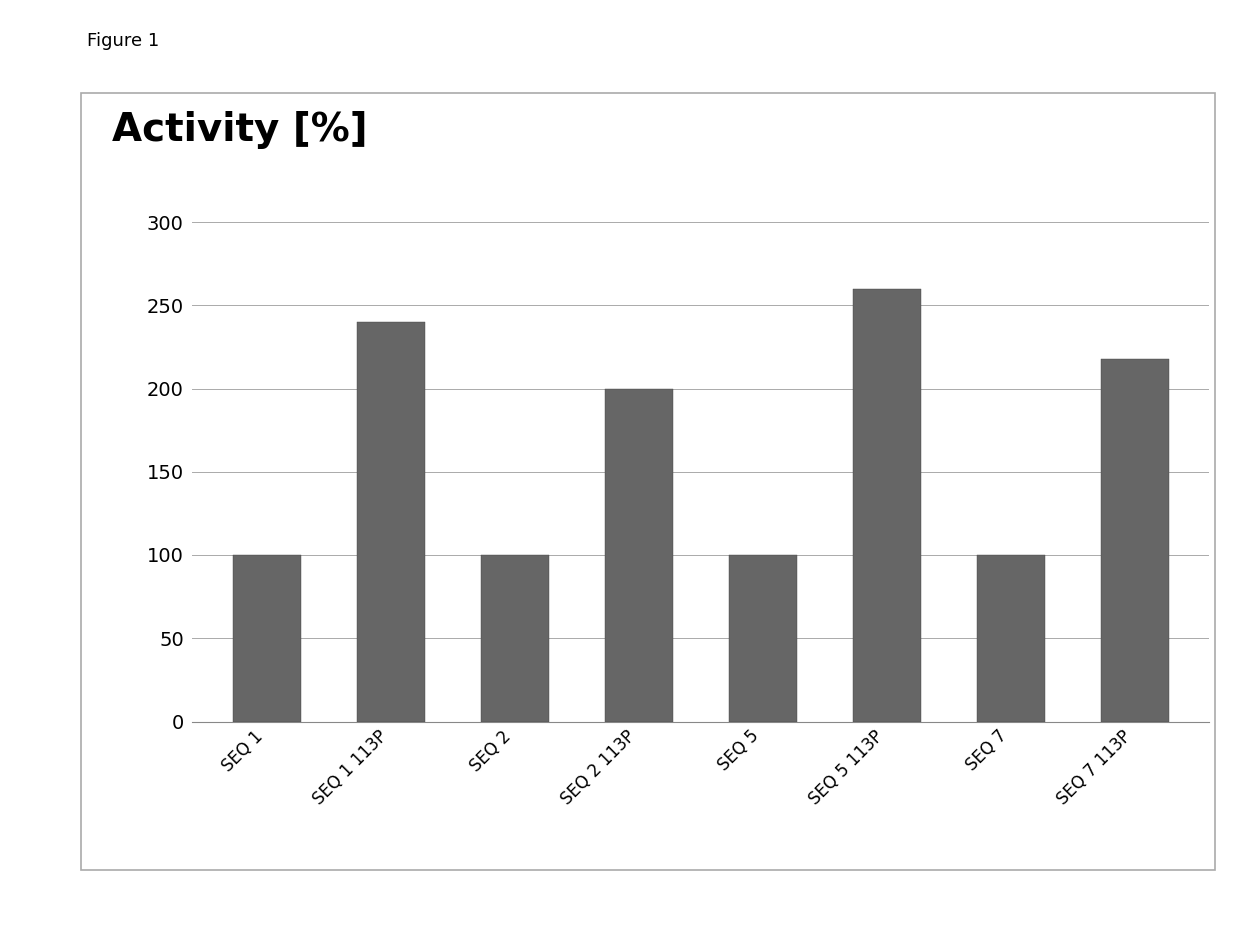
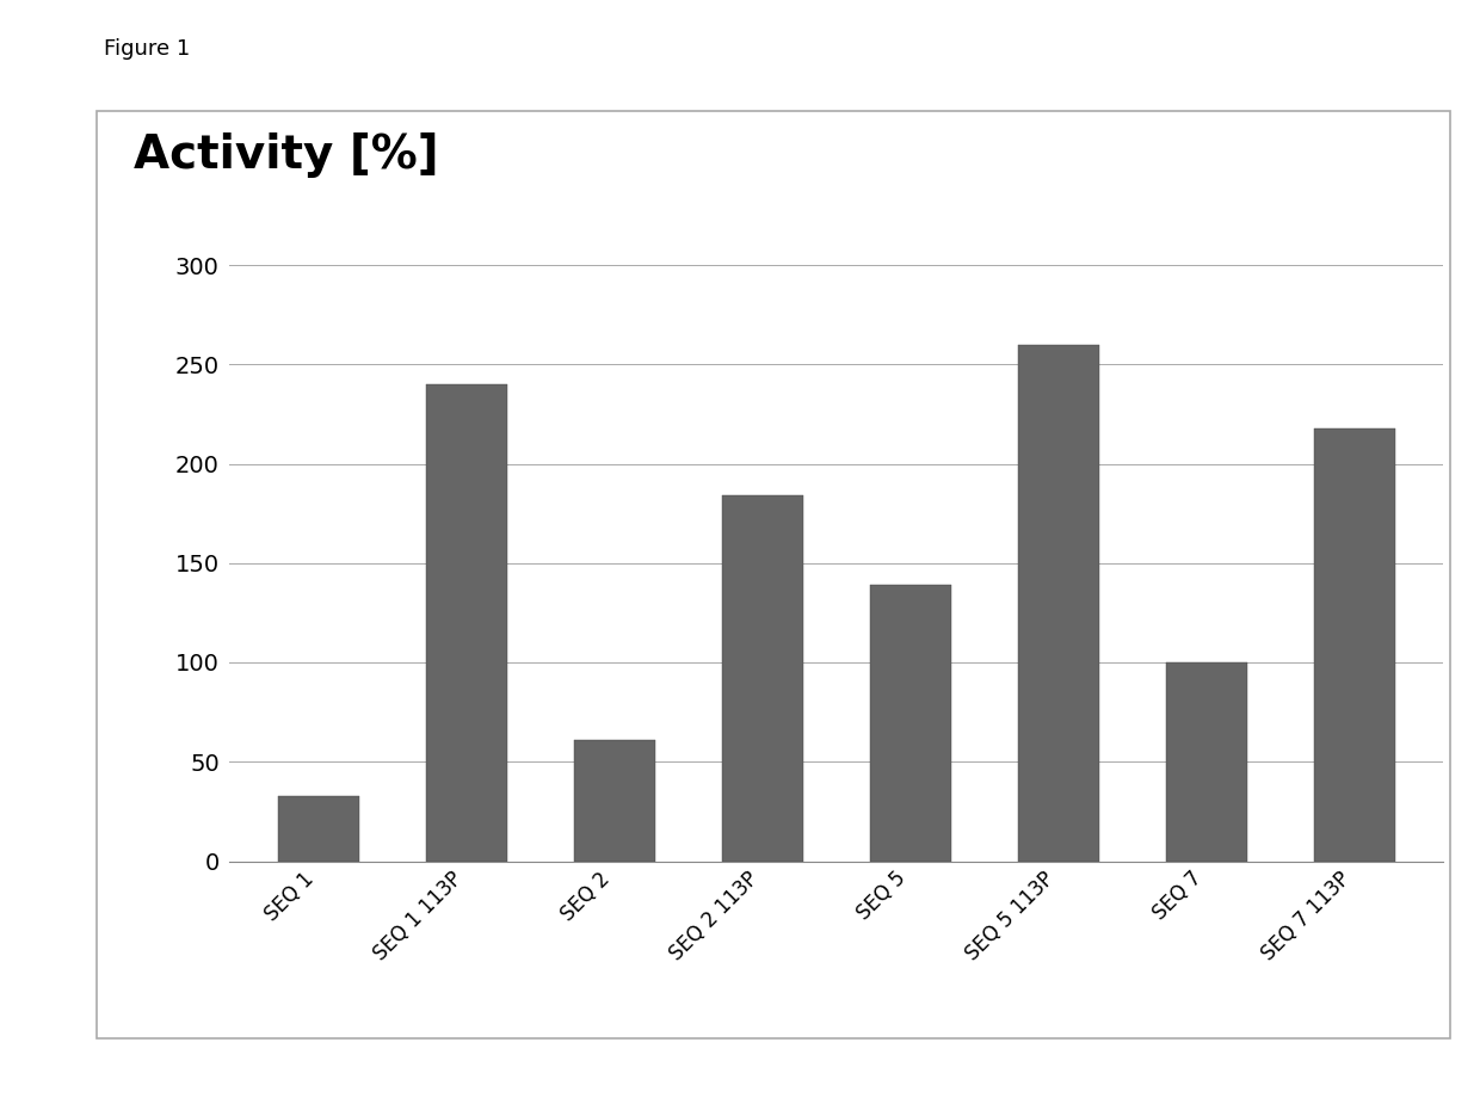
SEQ 1: 100 -> 33
SEQ 2: 100 -> 61
SEQ 2 113P: 200 -> 184
SEQ 5: 100 -> 139
